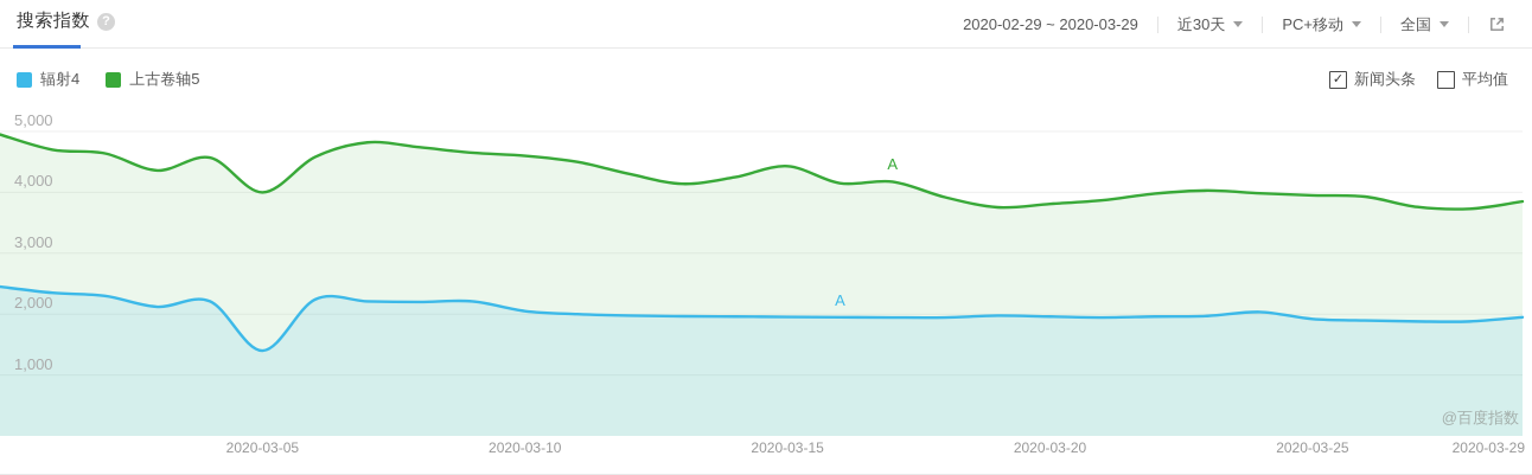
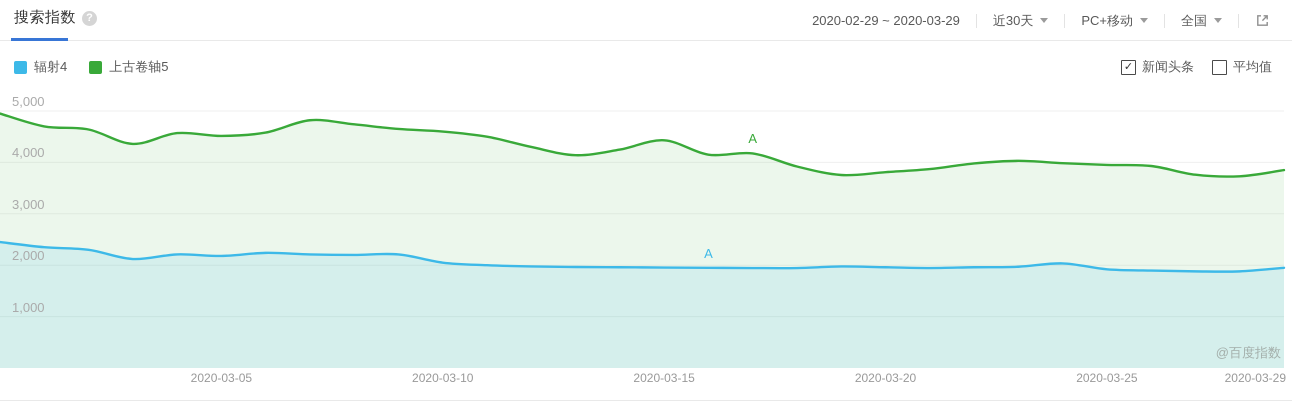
上古卷轴5/2020-03-05: 4000 -> 4500
辐射4/2020-03-05: 1400 -> 2200
